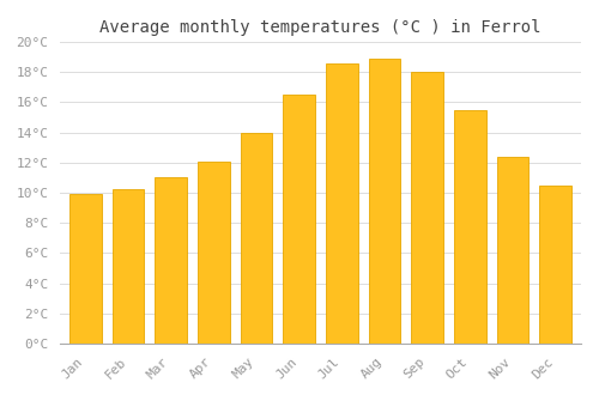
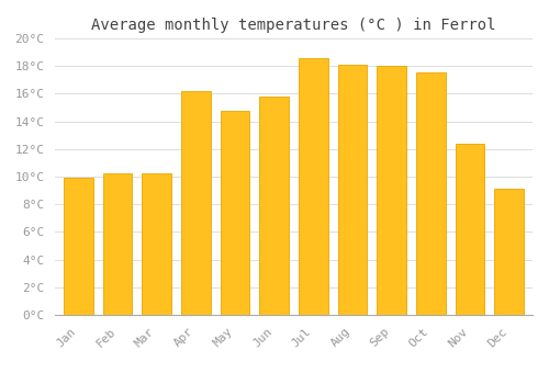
Mar: 11.0°C -> 10.2°C
Apr: 12.1°C -> 16.2°C
May: 14.0°C -> 14.8°C
Jun: 16.5°C -> 15.8°C
Aug: 18.9°C -> 18.1°C
Oct: 15.5°C -> 17.5°C
Dec: 10.5°C -> 9.1°C
